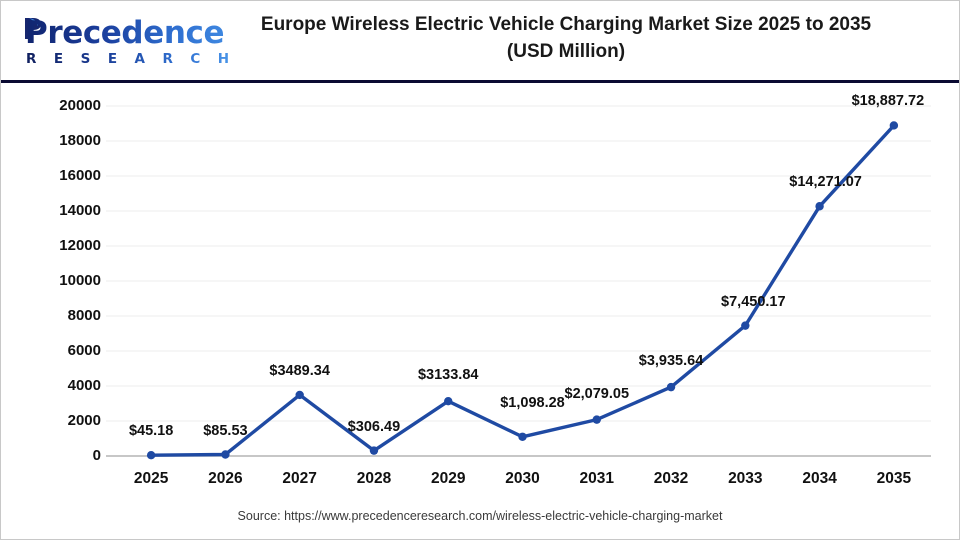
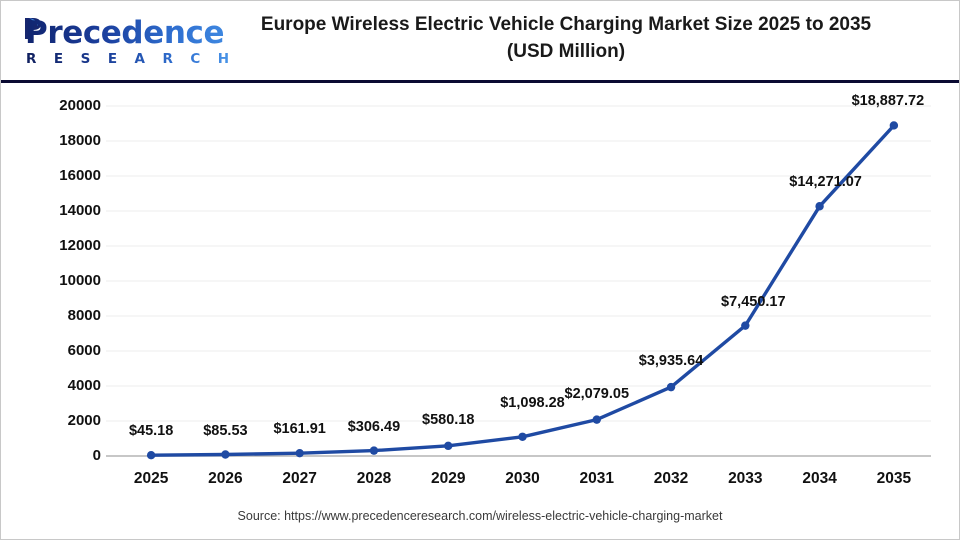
2027: $3489.34 -> $161.91
2029: $3133.84 -> $580.18
